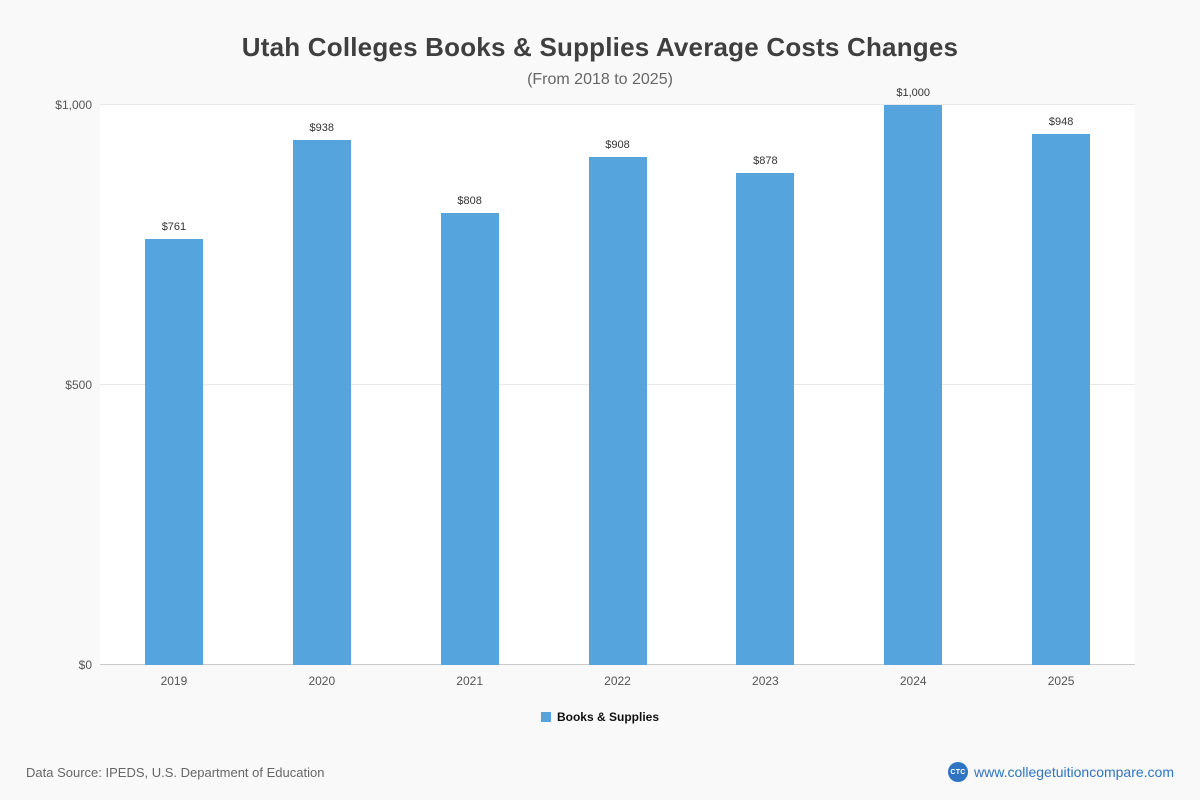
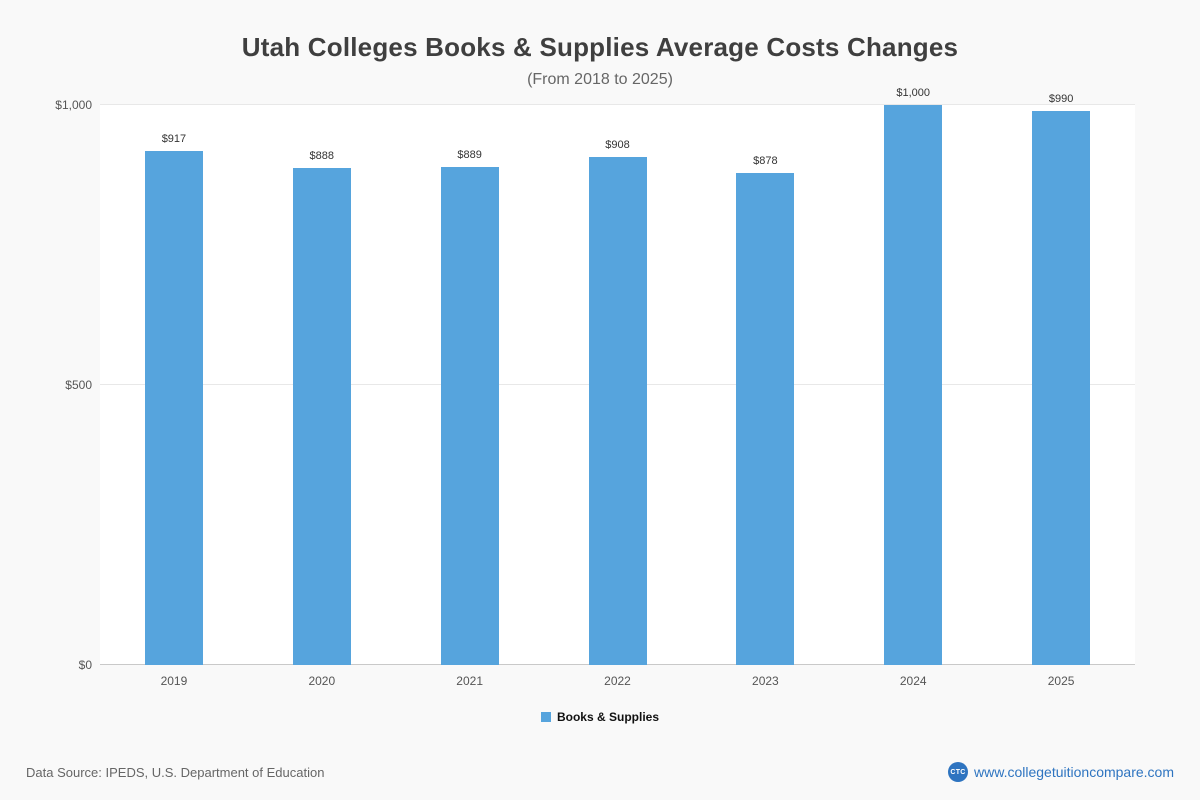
2019: $761 -> $917
2020: $938 -> $888
2021: $808 -> $889
2025: $948 -> $990
